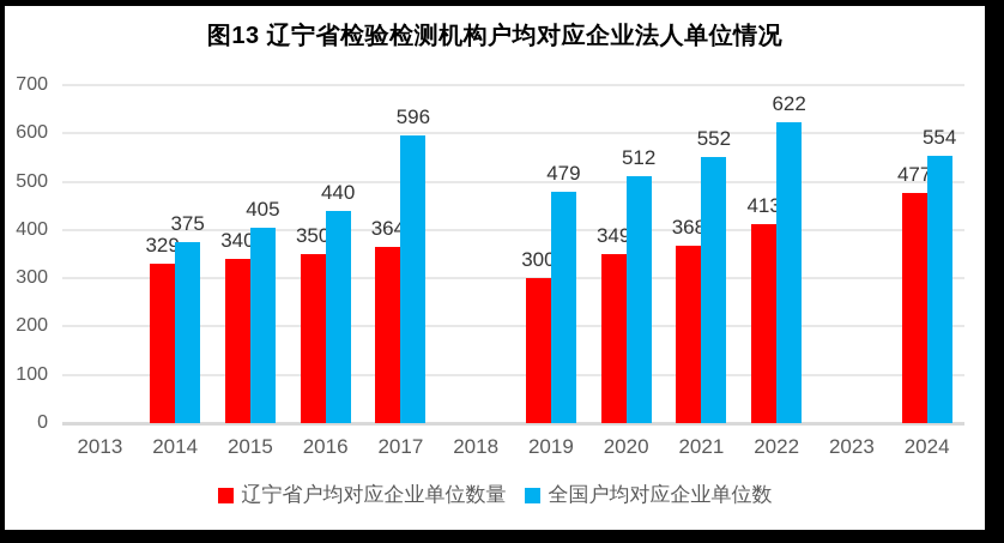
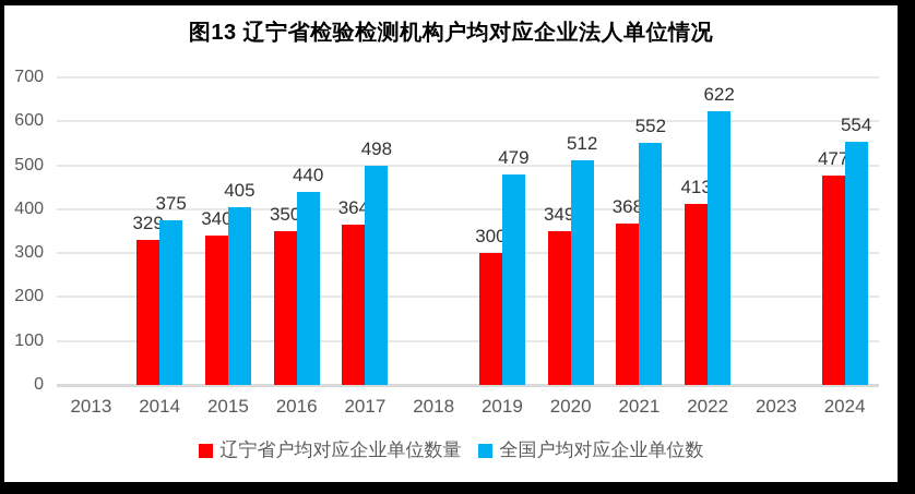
全国户均对应企业单位数/2017: 596 -> 498
